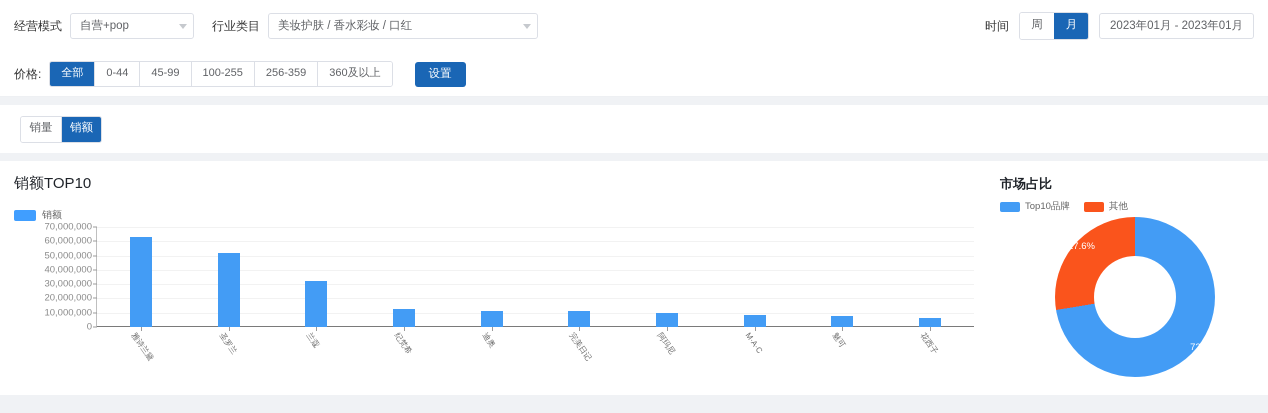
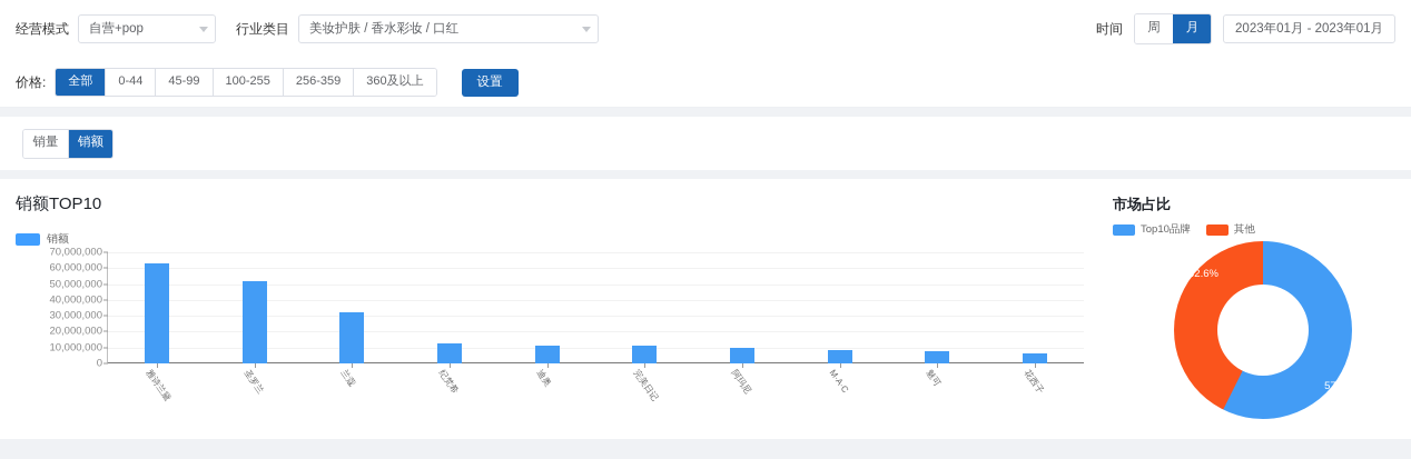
市场占比/Top10品牌: 72.4% -> 57.4%
市场占比/其他: 27.6% -> 42.6%
